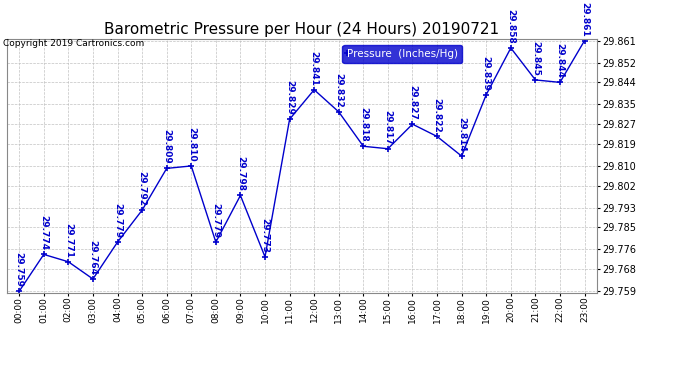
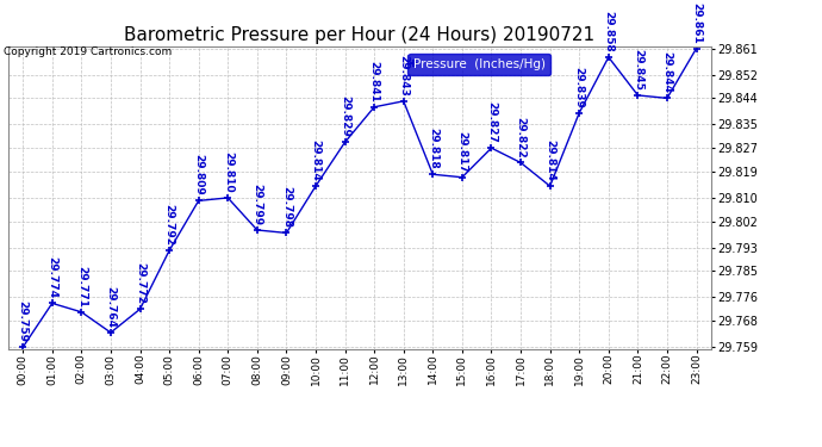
04:00: 29.779 -> 29.772
08:00: 29.779 -> 29.799
10:00: 29.773 -> 29.814
13:00: 29.832 -> 29.843
